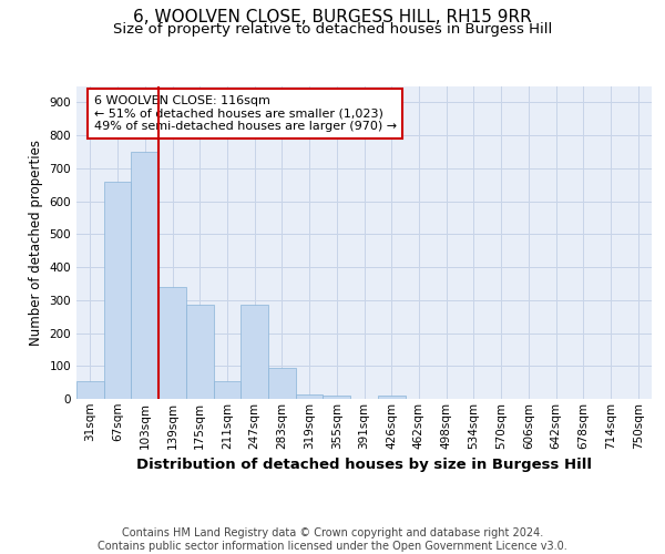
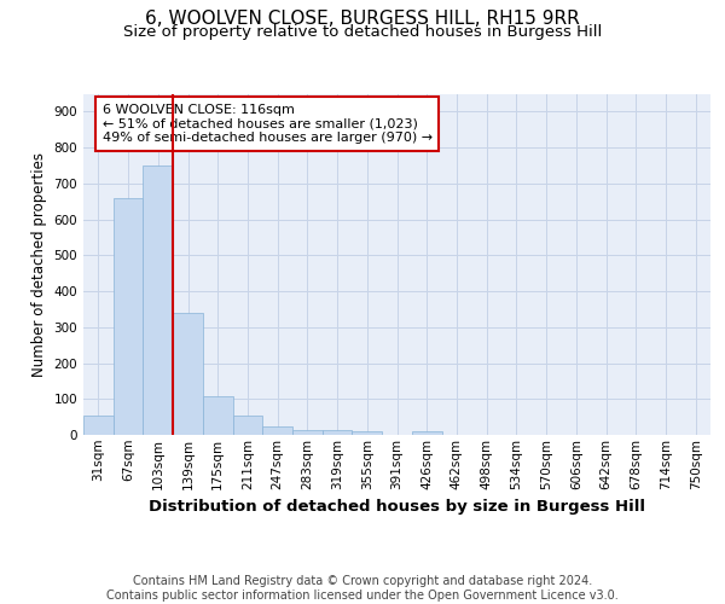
175sqm: 285 -> 107
247sqm: 285 -> 25
283sqm: 95 -> 14
